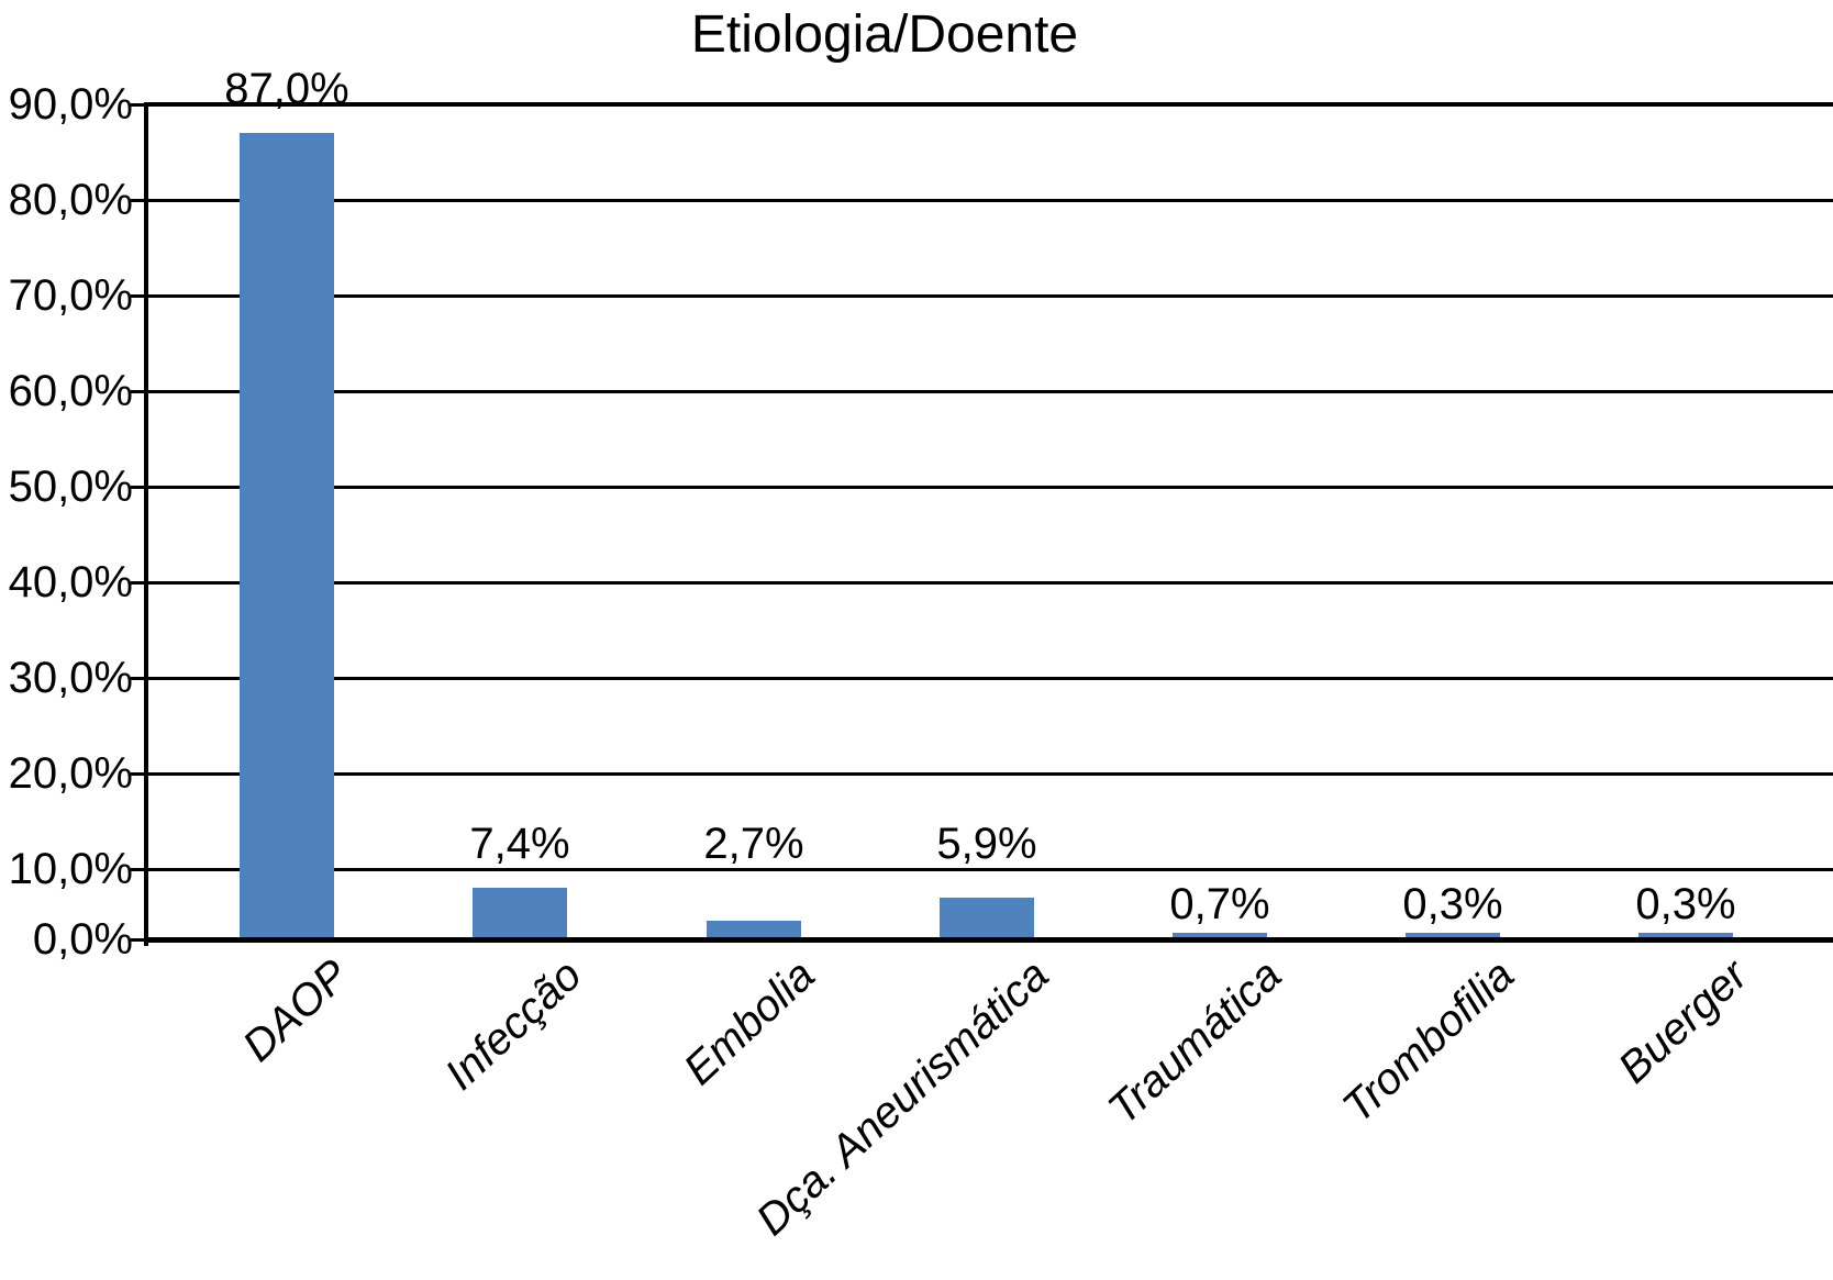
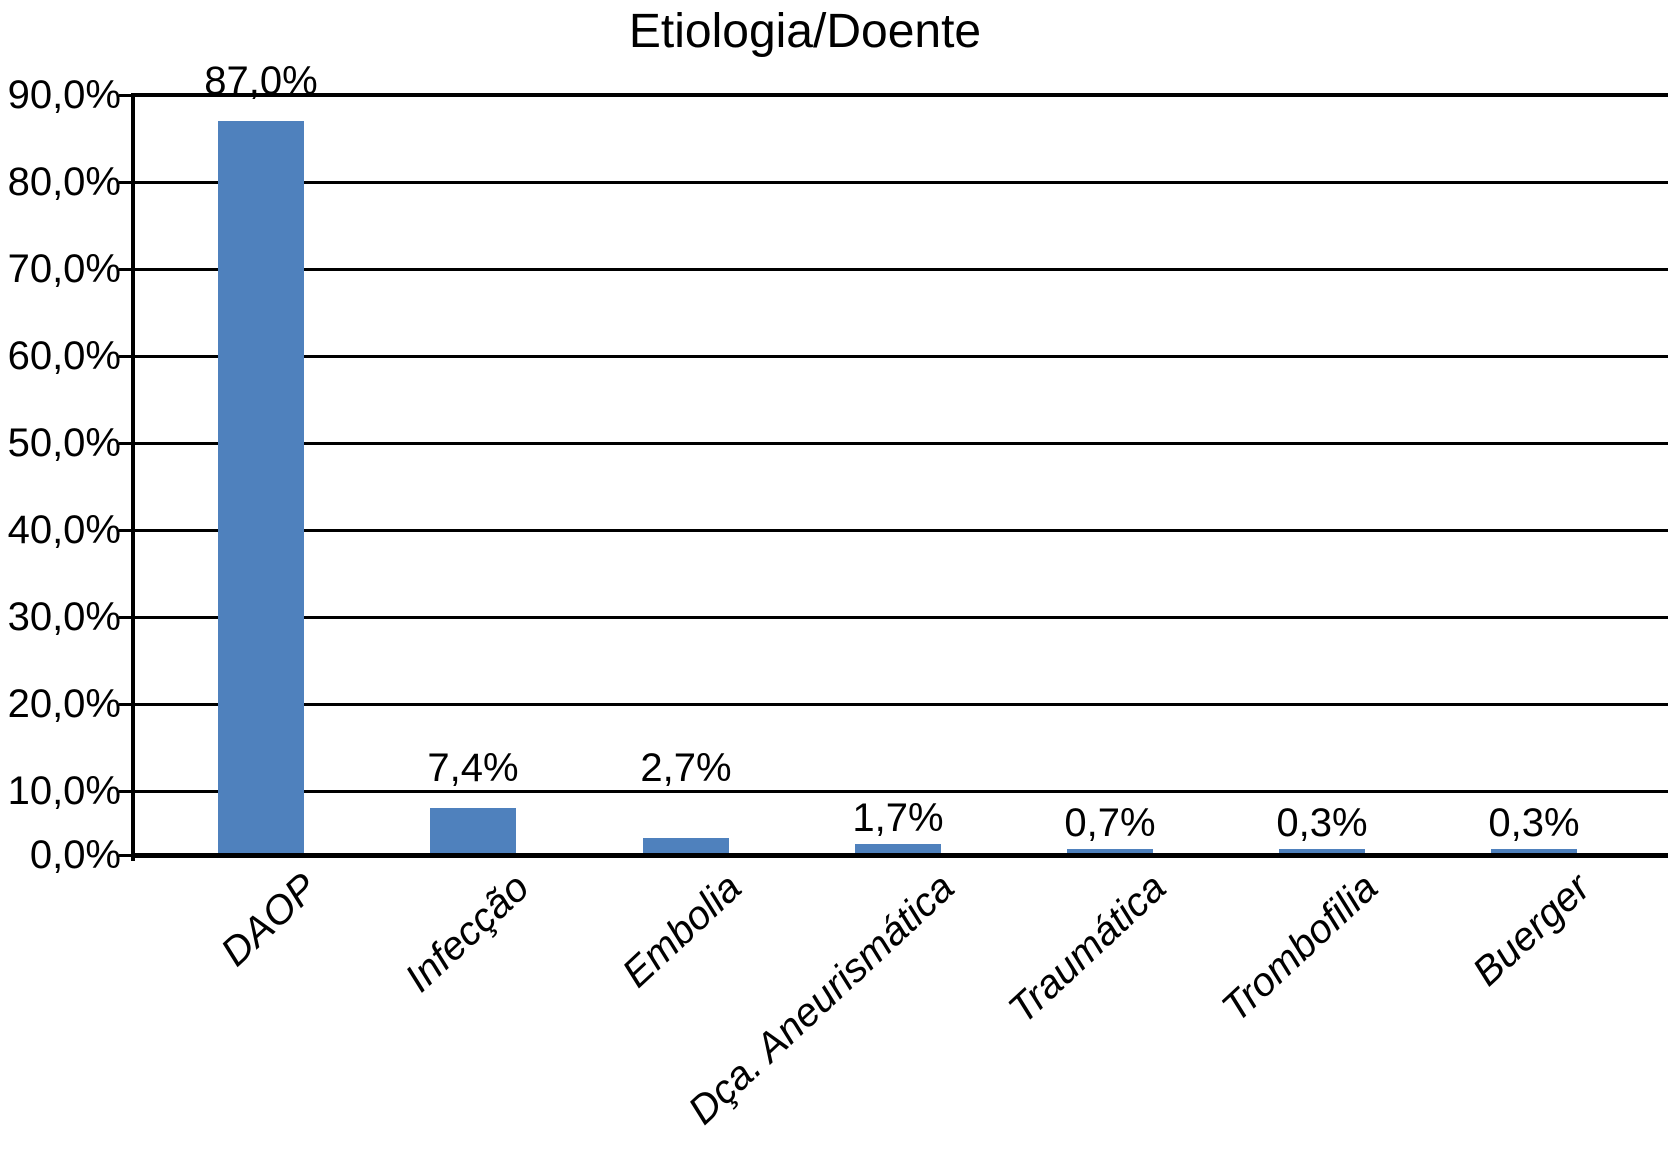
Dça. Aneurismática: 5,9% -> 1,7%
